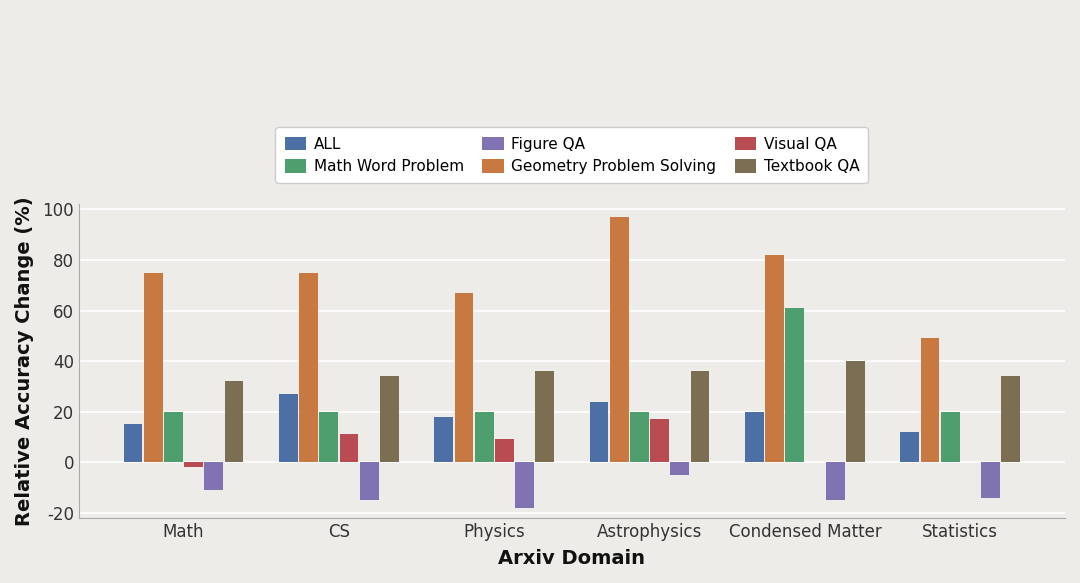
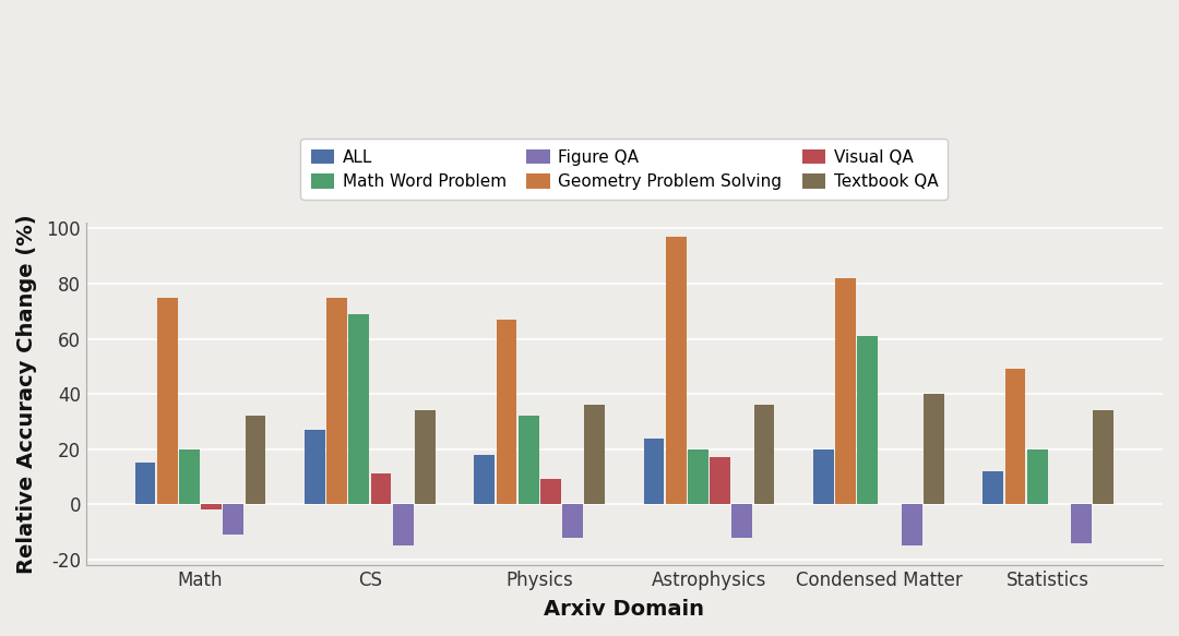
Math Word Problem/CS: 20 -> 69
Math Word Problem/Physics: 20 -> 32
Figure QA/Physics: -18 -> -12
Figure QA/Astrophysics: -5 -> -12
